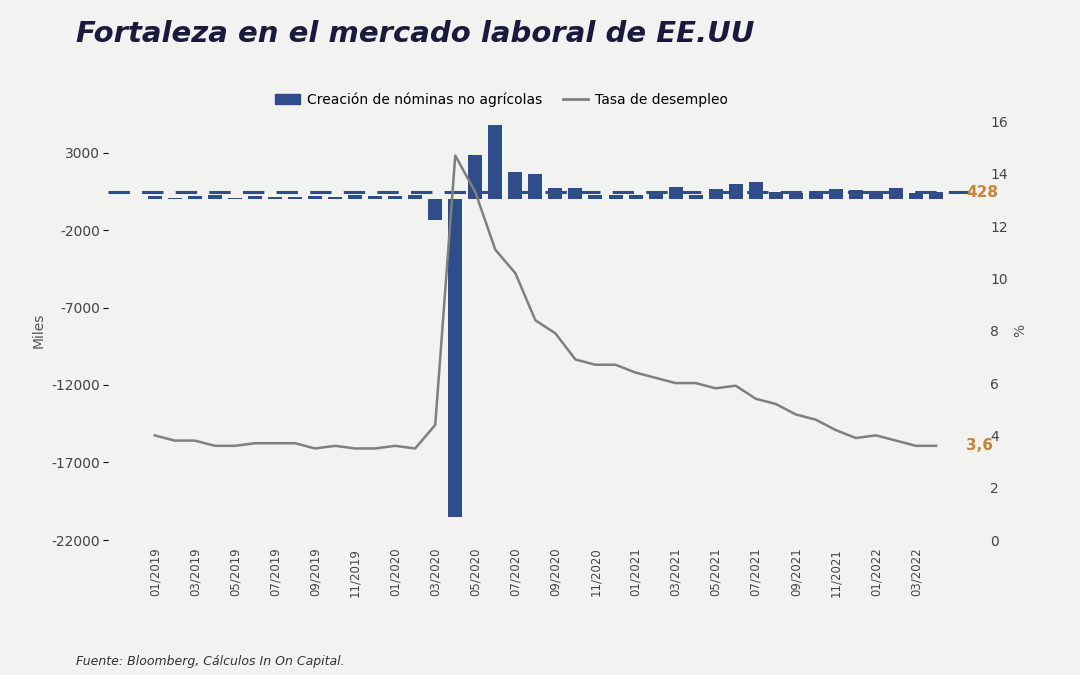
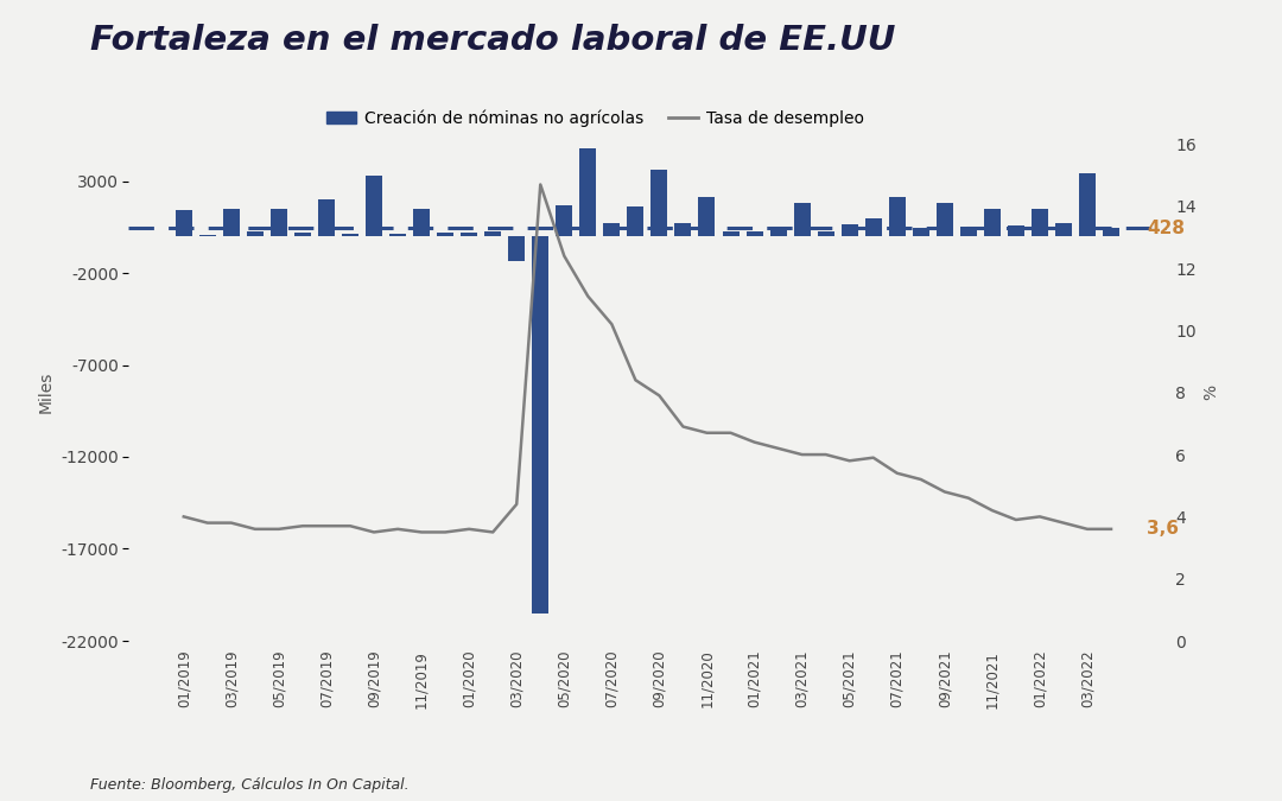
Creación de nóminas no agrícolas/01/2019: 200 -> 1400
Creación de nóminas no agrícolas/03/2019: 200 -> 1500
Creación de nóminas no agrícolas/05/2019: 100 -> 1500
Creación de nóminas no agrícolas/07/2019: 200 -> 2000
Creación de nóminas no agrícolas/09/2019: 200 -> 3300
Creación de nóminas no agrícolas/11/2019: 300 -> 1500
Creación de nóminas no agrícolas/05/2020: 2800 -> 1700
Tasa de desempleo/05/2020: 13.3 -> 12.4
Creación de nóminas no agrícolas/07/2020: 1700 -> 700
Creación de nóminas no agrícolas/09/2020: 700 -> 3600
Creación de nóminas no agrícolas/11/2020: 300 -> 2100
Creación de nóminas no agrícolas/03/2021: 800 -> 1800
Creación de nóminas no agrícolas/07/2021: 1100 -> 2100
Creación de nóminas no agrícolas/09/2021: 400 -> 1800
Creación de nóminas no agrícolas/11/2021: 600 -> 1500
Creación de nóminas no agrícolas/01/2022: 500 -> 1500
Creación de nóminas no agrícolas/03/2022: 400 -> 3400
